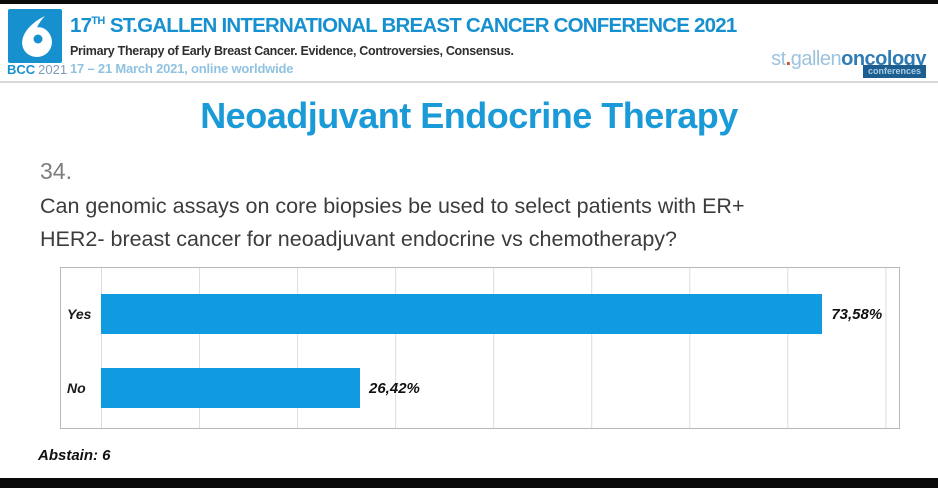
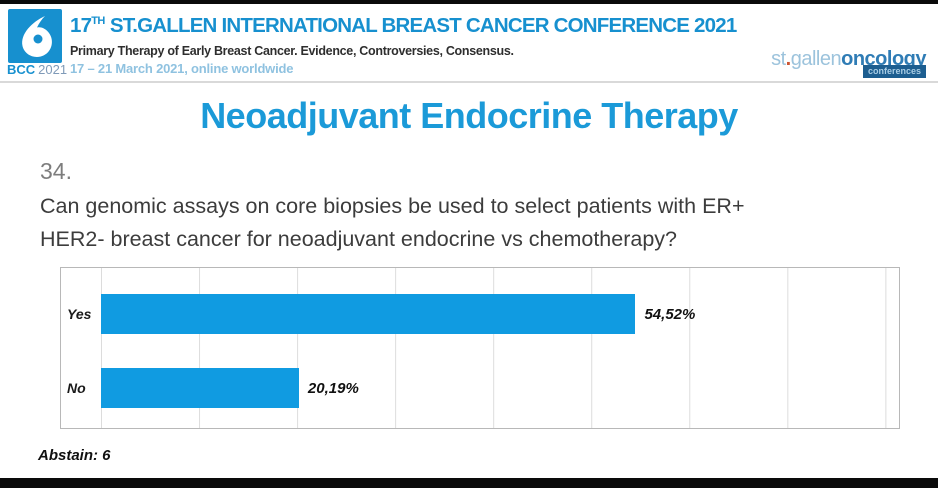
Yes: 73,58% -> 54,52%
No: 26,42% -> 20,19%
